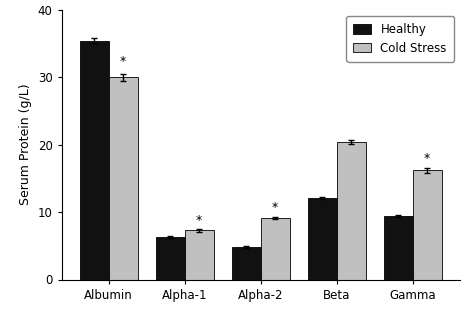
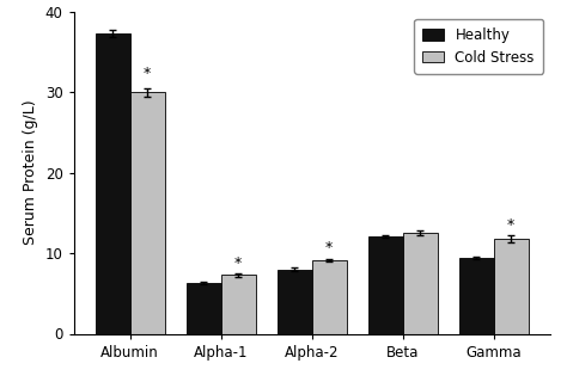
Healthy/Albumin: 35.4 -> 37.3
Healthy/Alpha-2: 4.8 -> 8.0
Cold Stress/Beta: 20.4 -> 12.6
Cold Stress/Gamma: 16.2 -> 11.8
